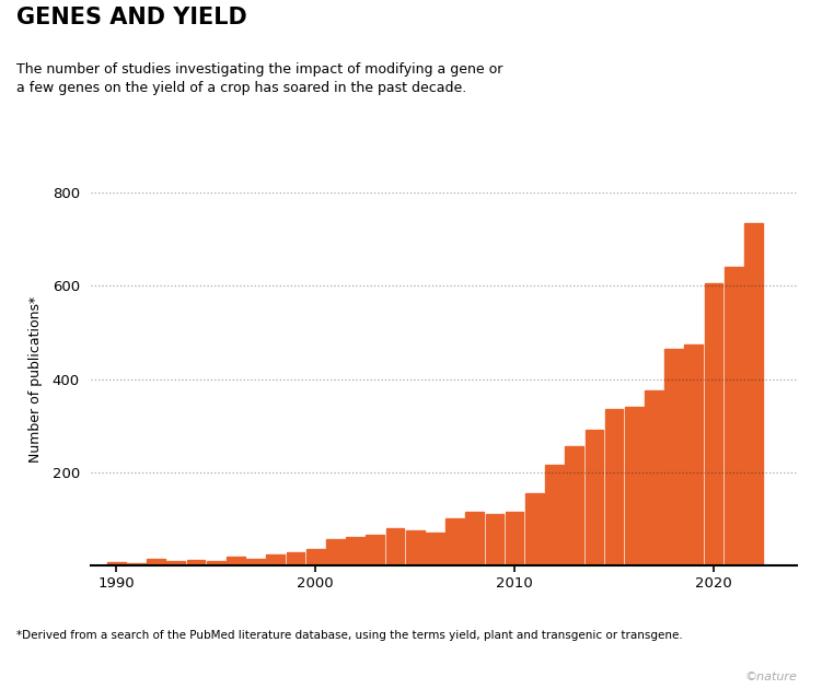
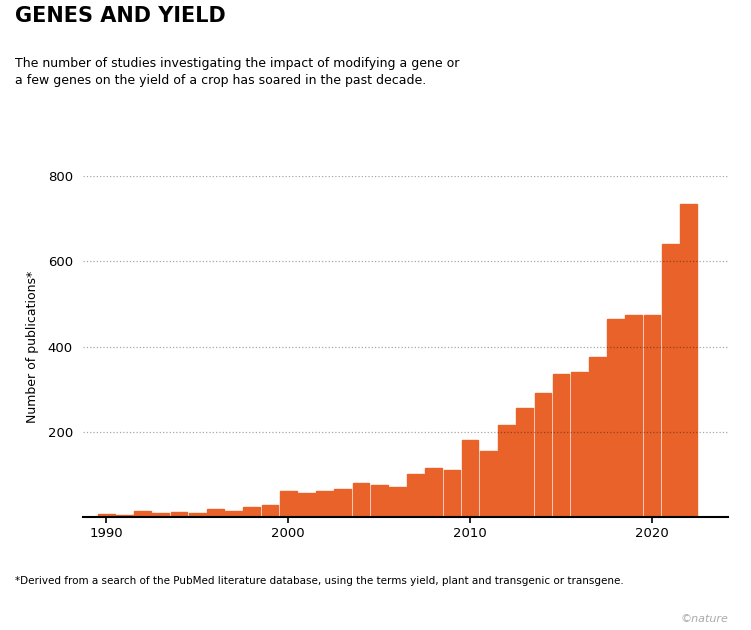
2000: 35 -> 60
2010: 115 -> 180
2020: 605 -> 475
